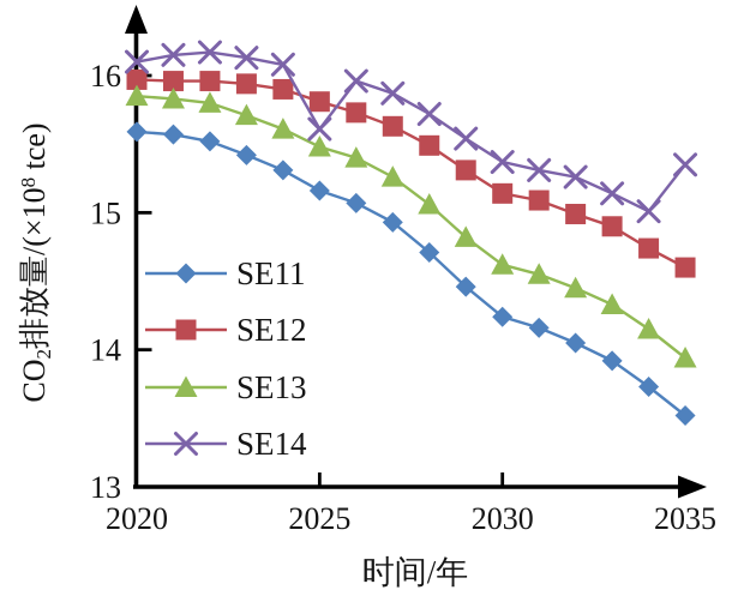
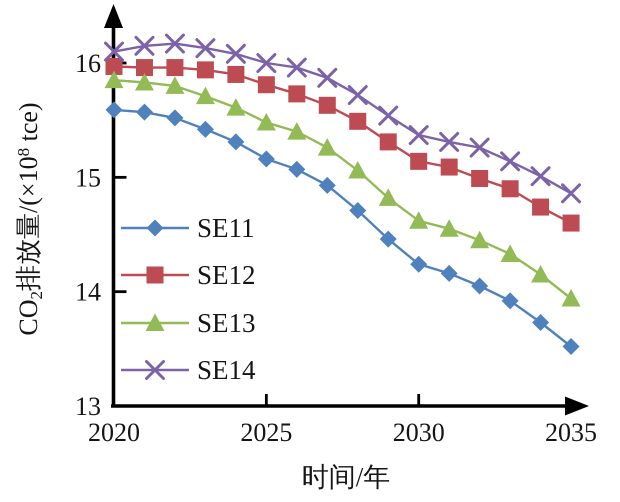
SE14/2025: 15.61 -> 16.00
SE14/2035: 15.35 -> 14.86
